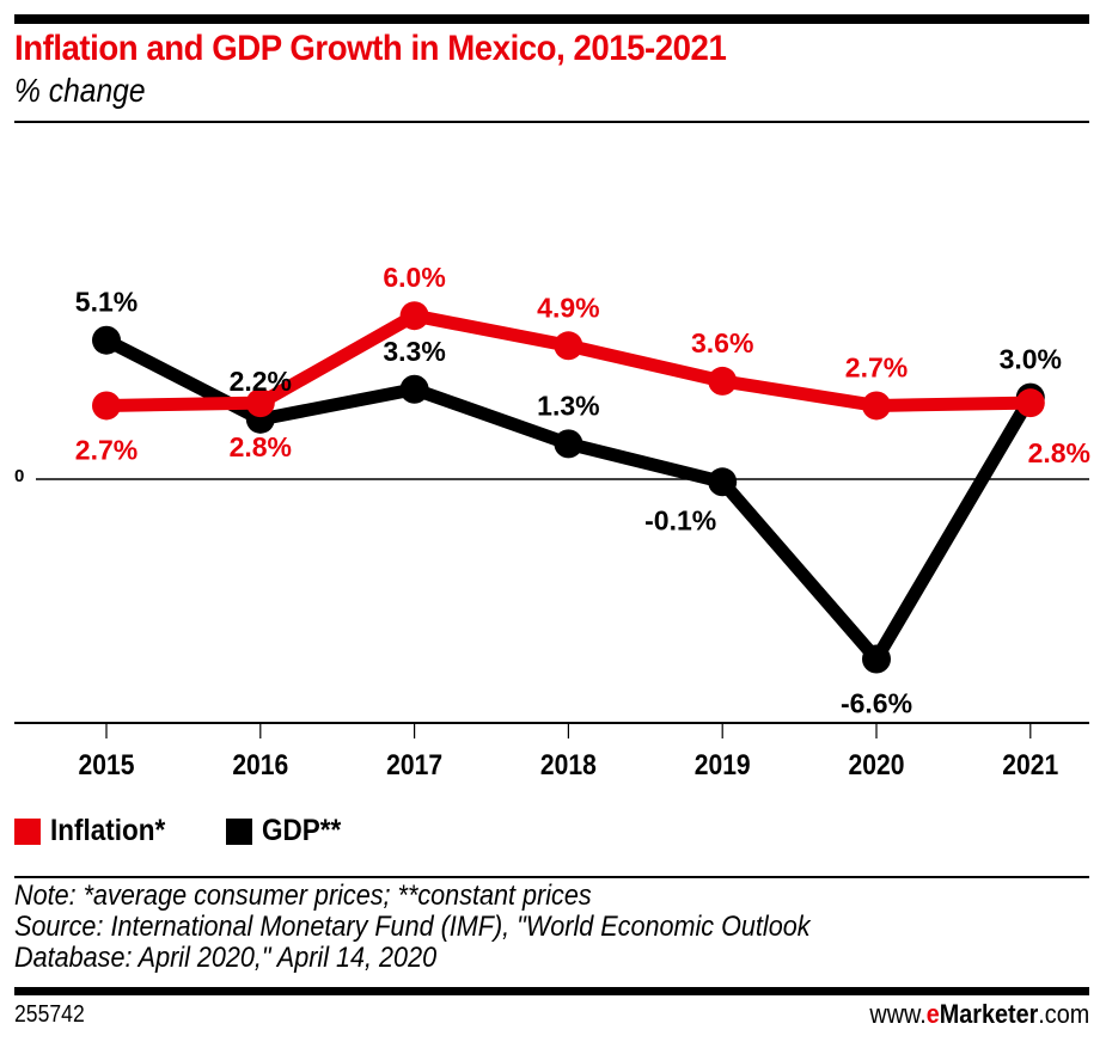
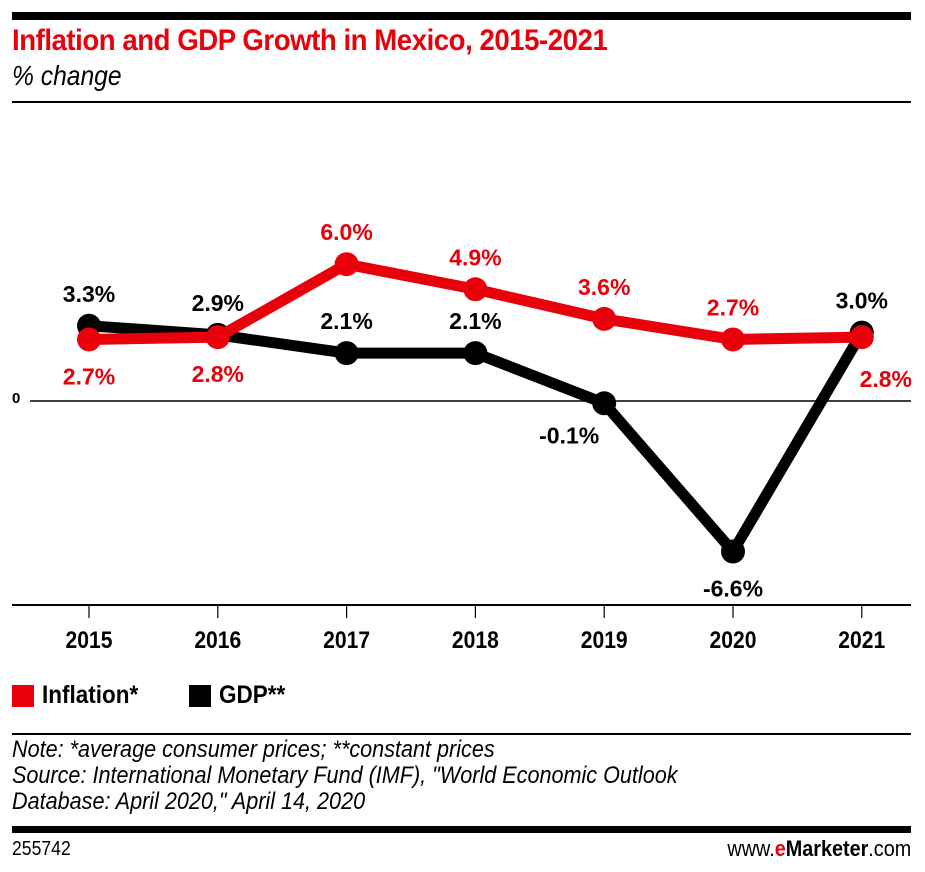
GDP**/2015: 5.1% -> 3.3%
GDP**/2016: 2.2% -> 2.9%
GDP**/2017: 3.3% -> 2.1%
GDP**/2018: 1.3% -> 2.1%
